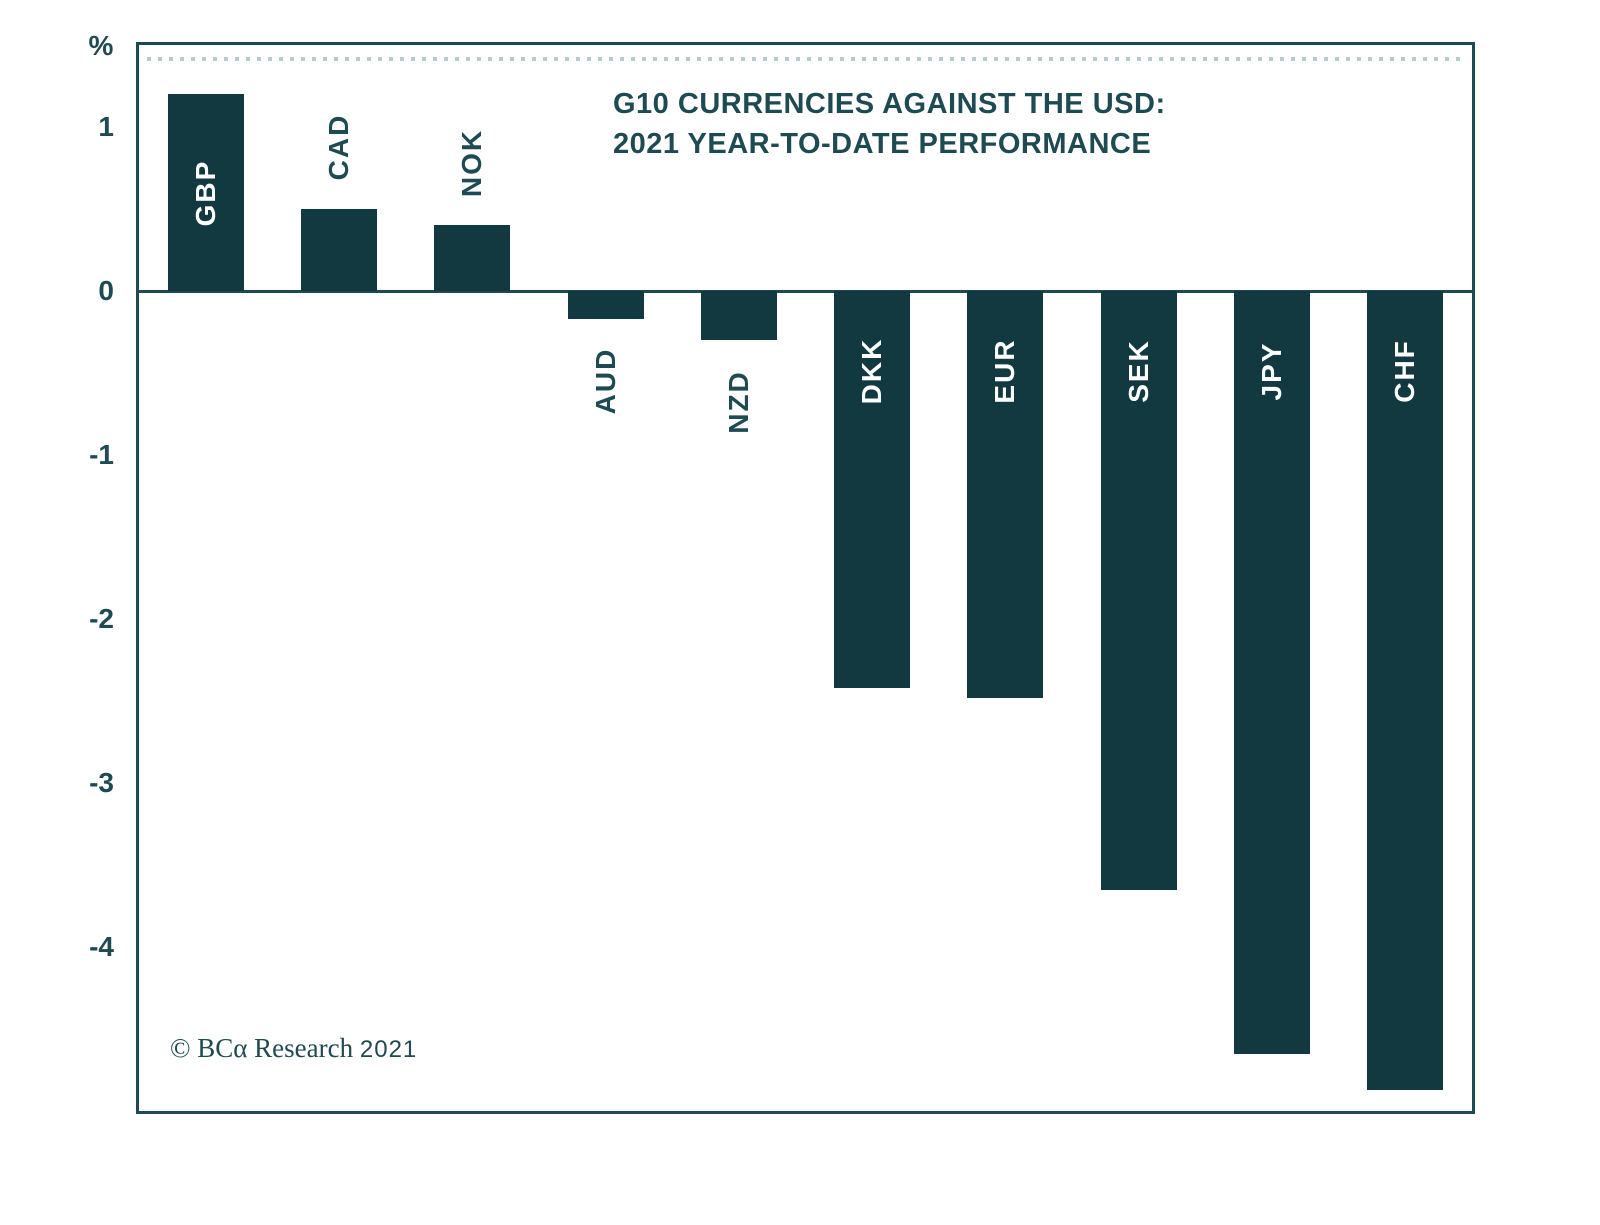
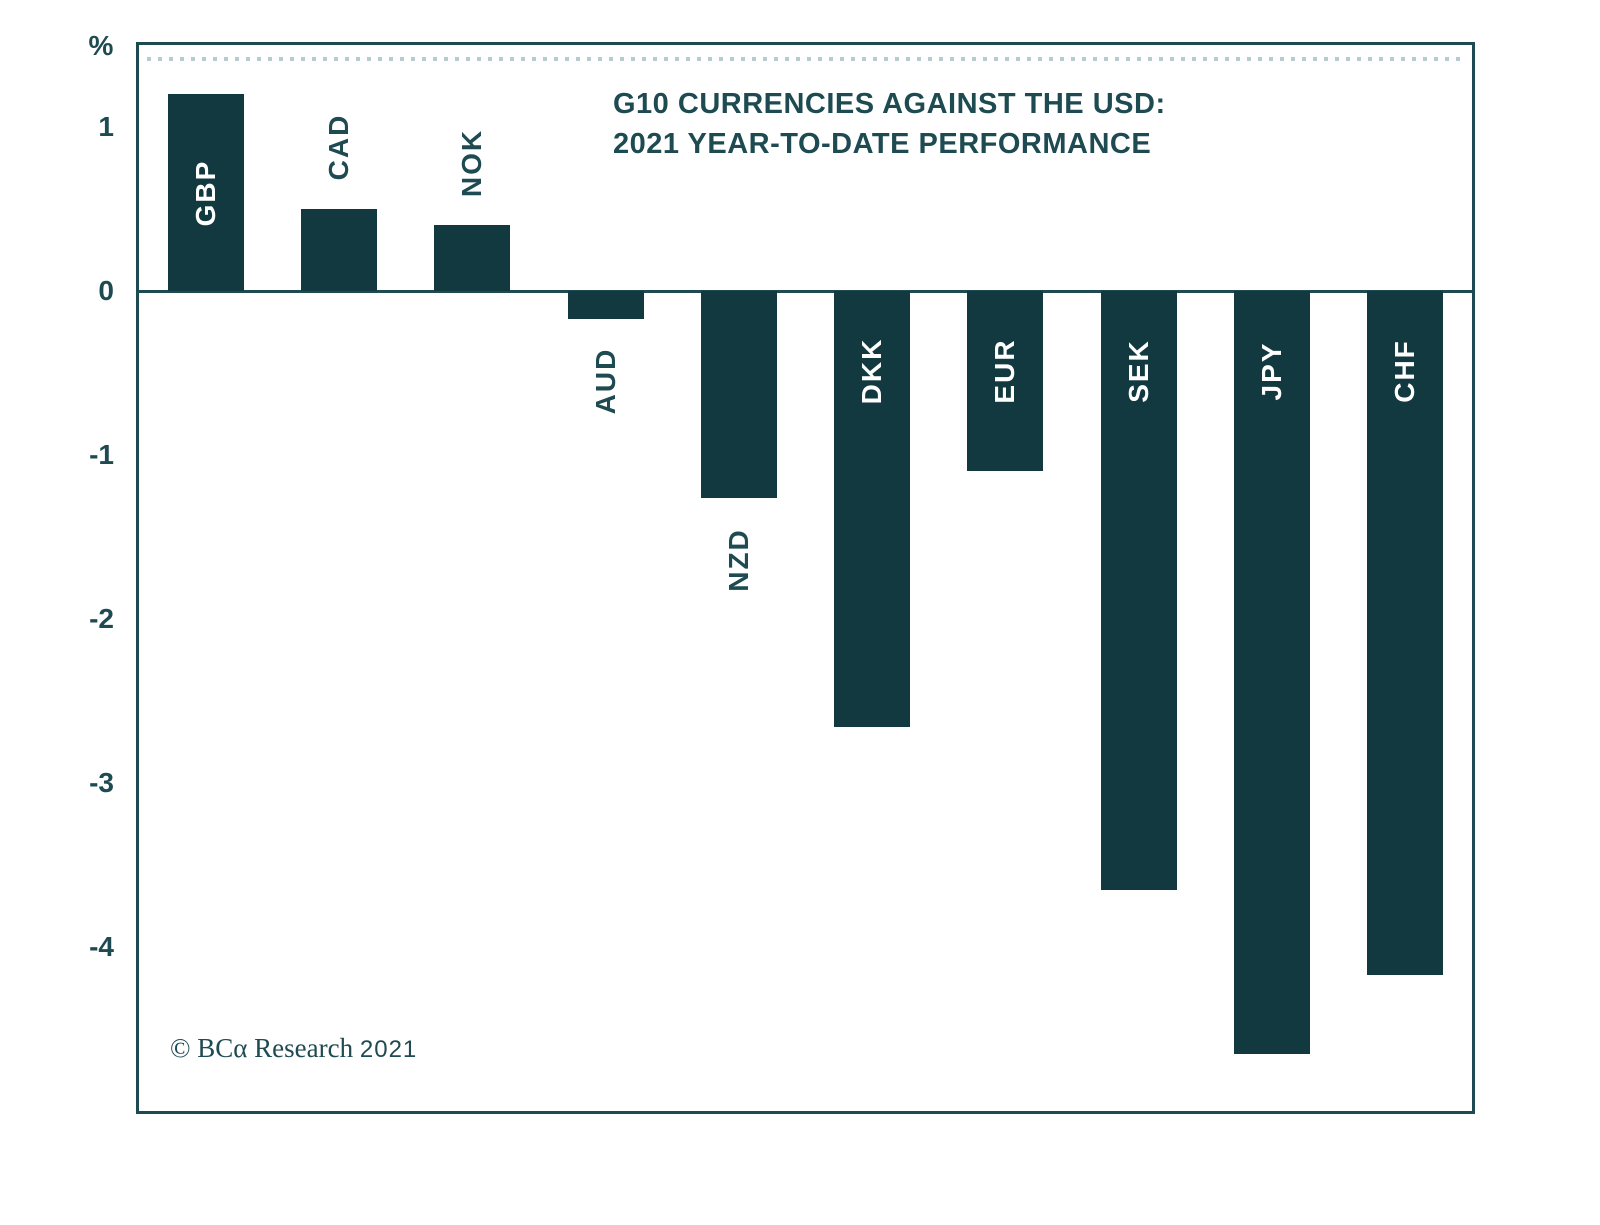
NZD: -0.30 -> -1.26
DKK: -2.42 -> -2.66
EUR: -2.48 -> -1.10
CHF: -4.87 -> -4.17
